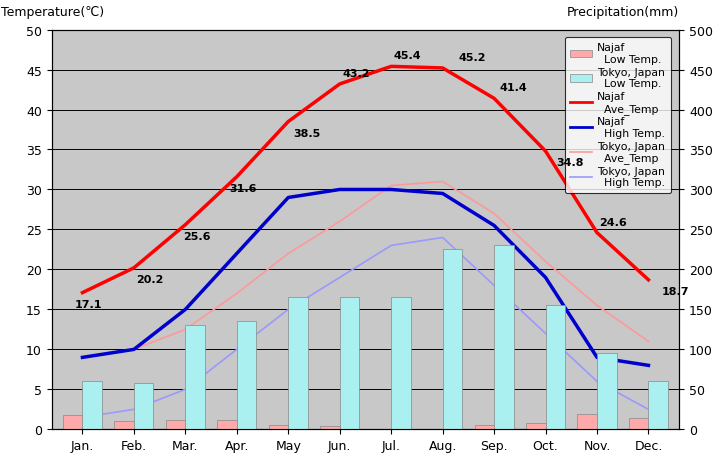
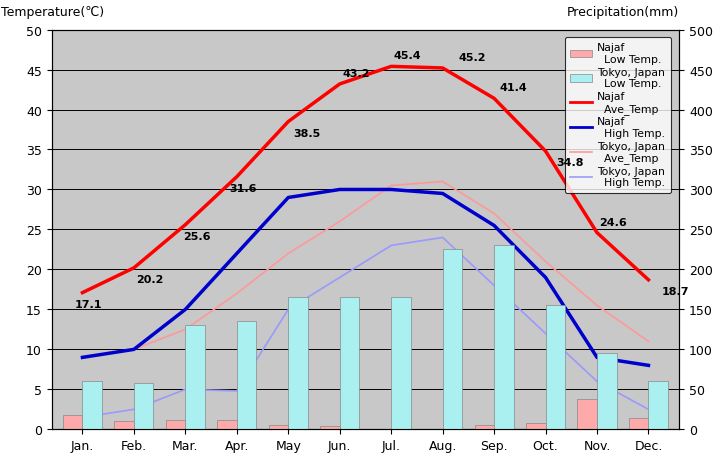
Tokyo, Japan High Temp./Apr.: 10.0 -> 4.8
Najaf Low Temp./Nov.: 19 -> 38
